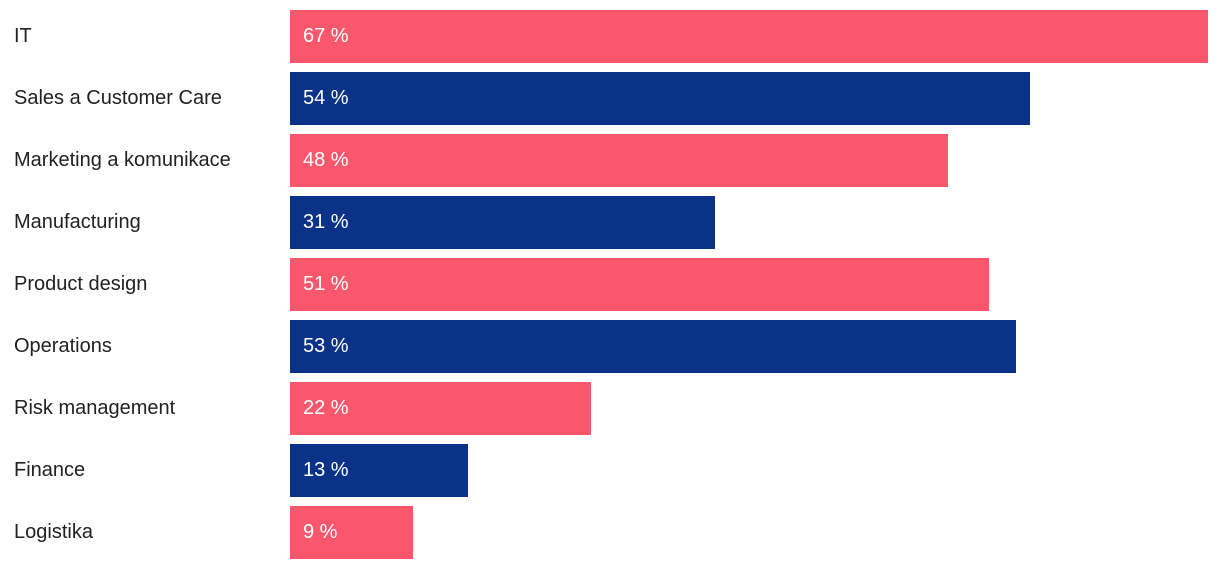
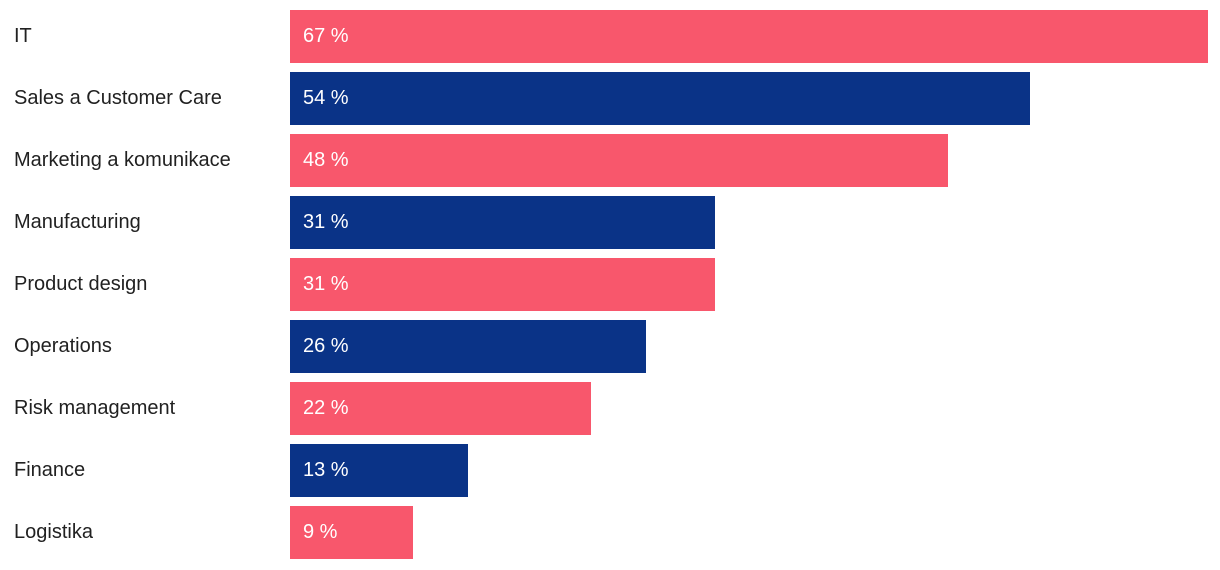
Product design: 51 -> 31
Operations: 53 -> 26
